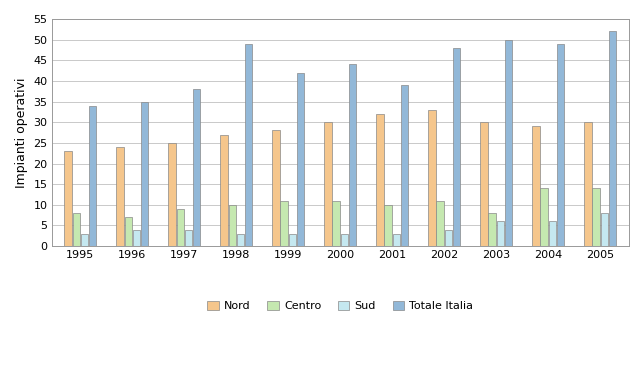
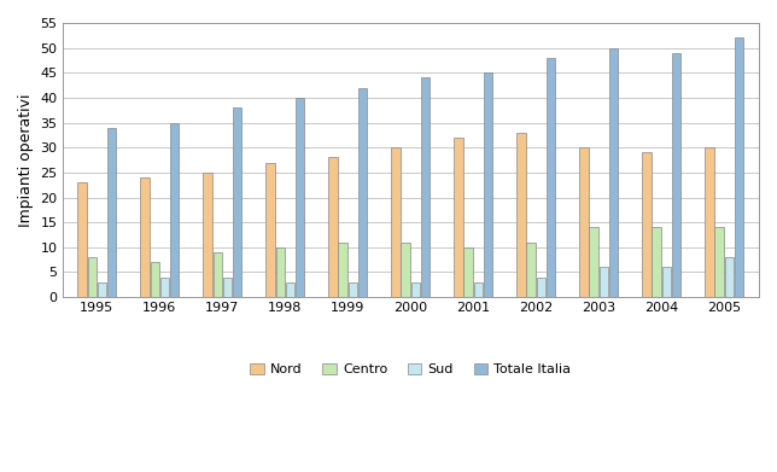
Totale Italia/1998: 49 -> 40
Totale Italia/2001: 39 -> 45
Centro/2003: 8 -> 14
